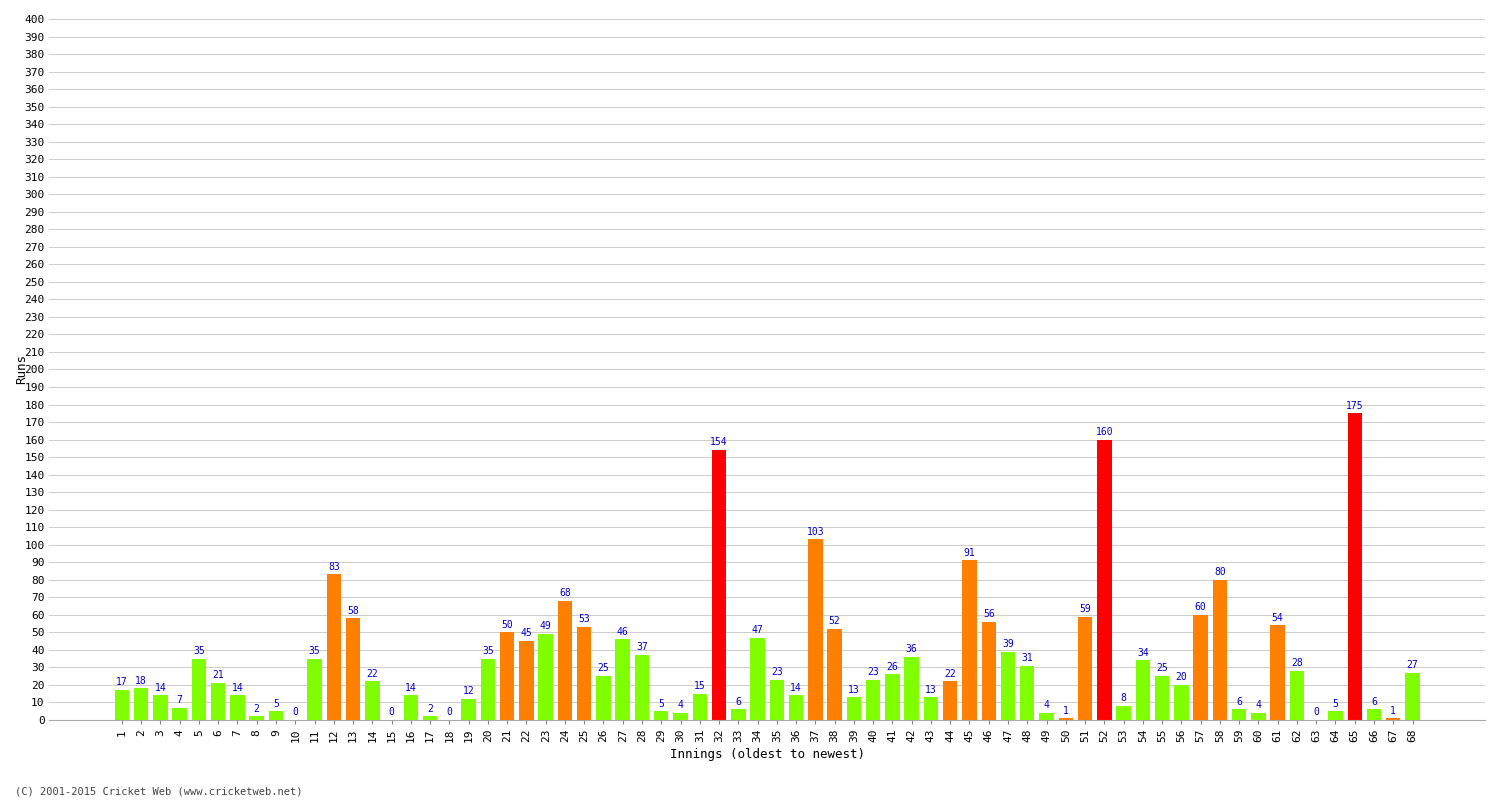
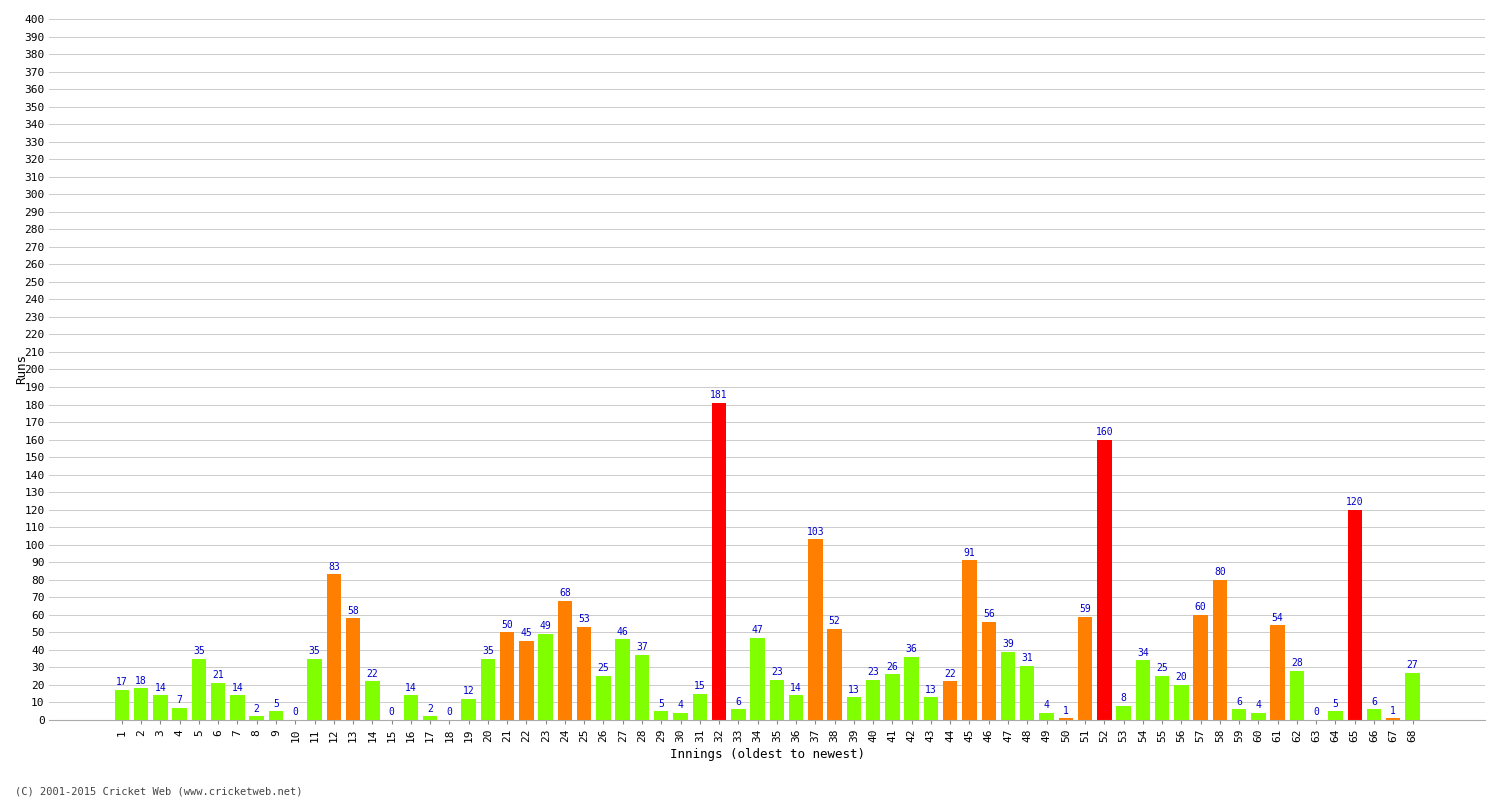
32: 154 -> 181
65: 175 -> 120
